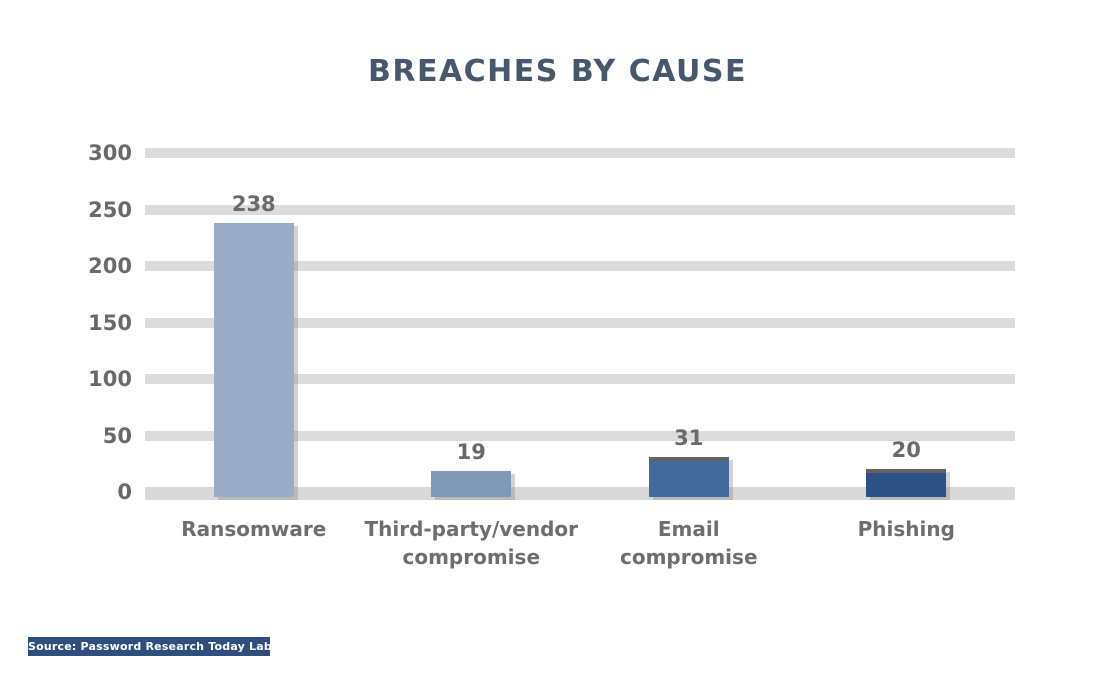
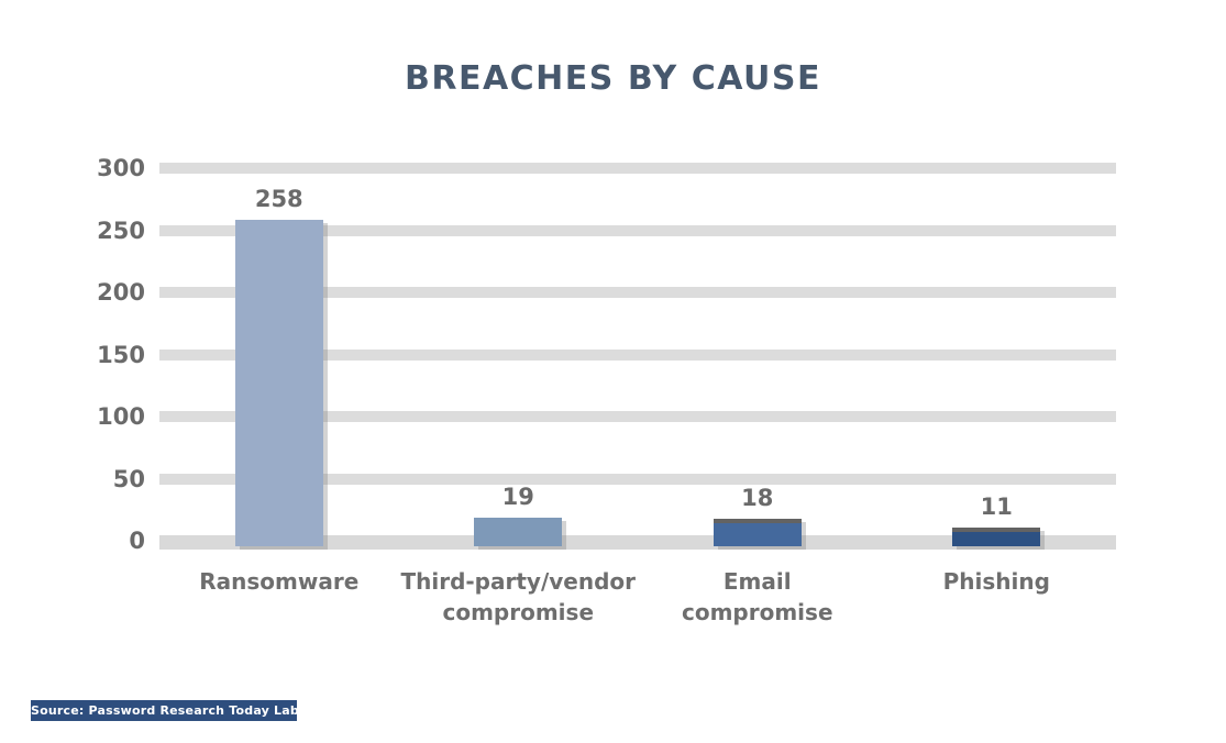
Ransomware: 238 -> 258
Email compromise: 31 -> 18
Phishing: 20 -> 11
